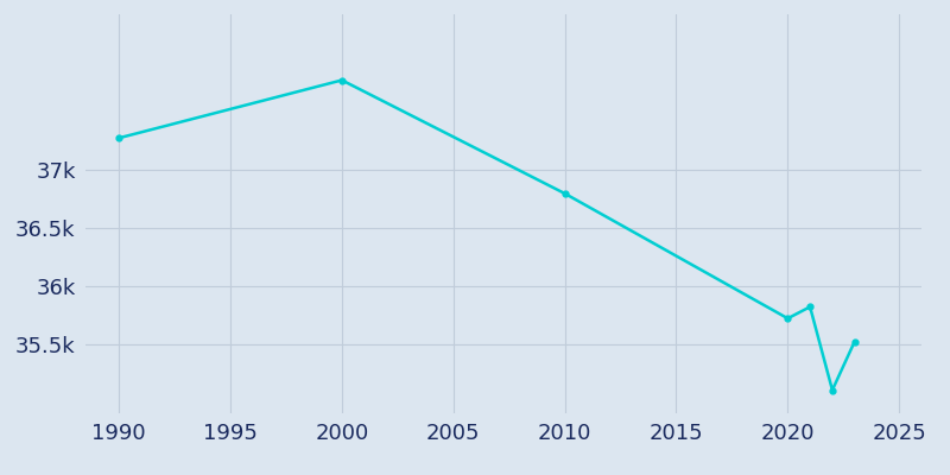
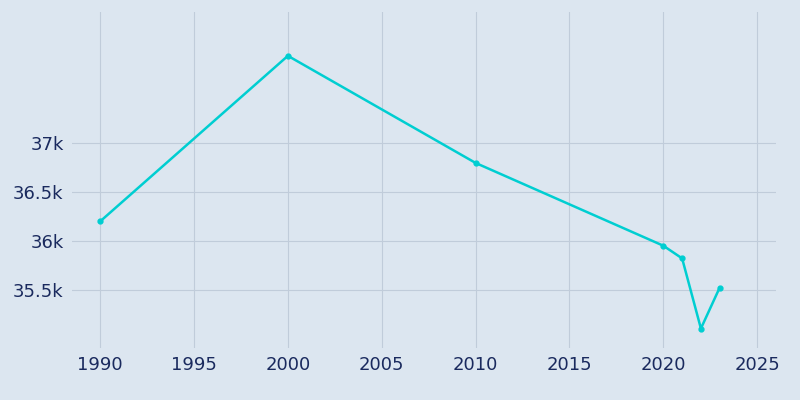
1990: 37.28k -> 36.20k
2000: 37.78k -> 37.90k
2020: 35.72k -> 35.95k
